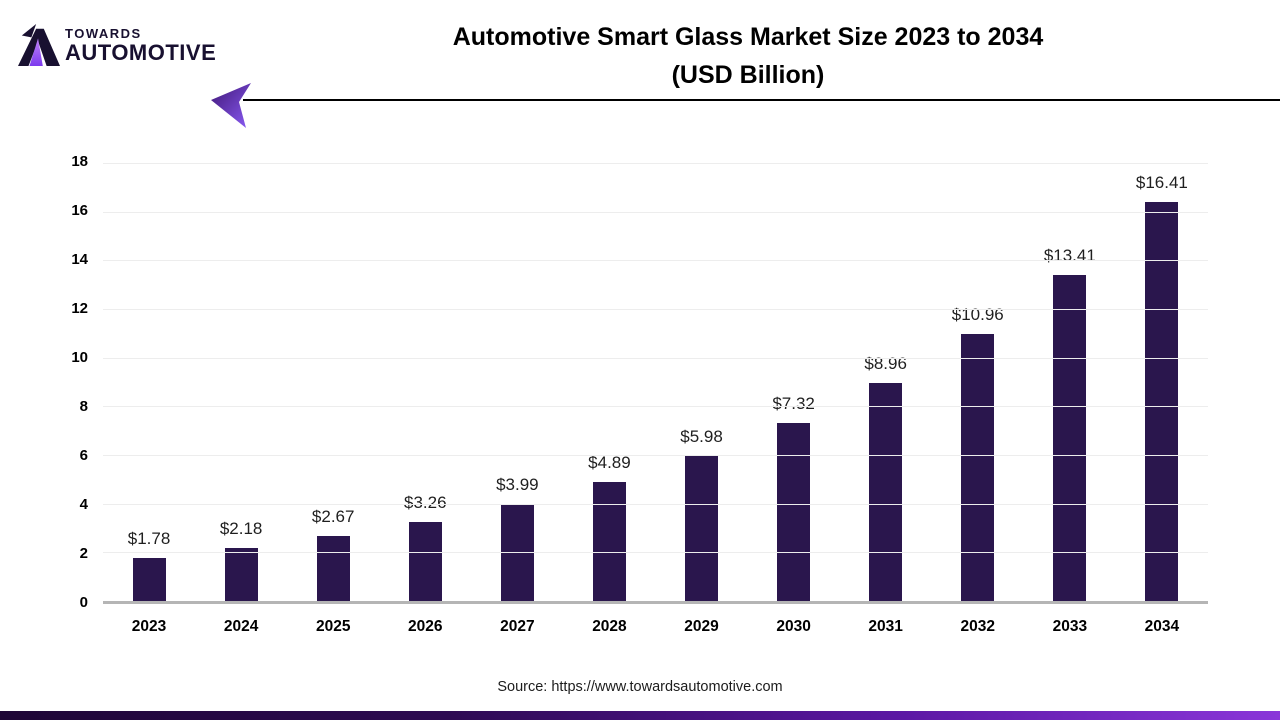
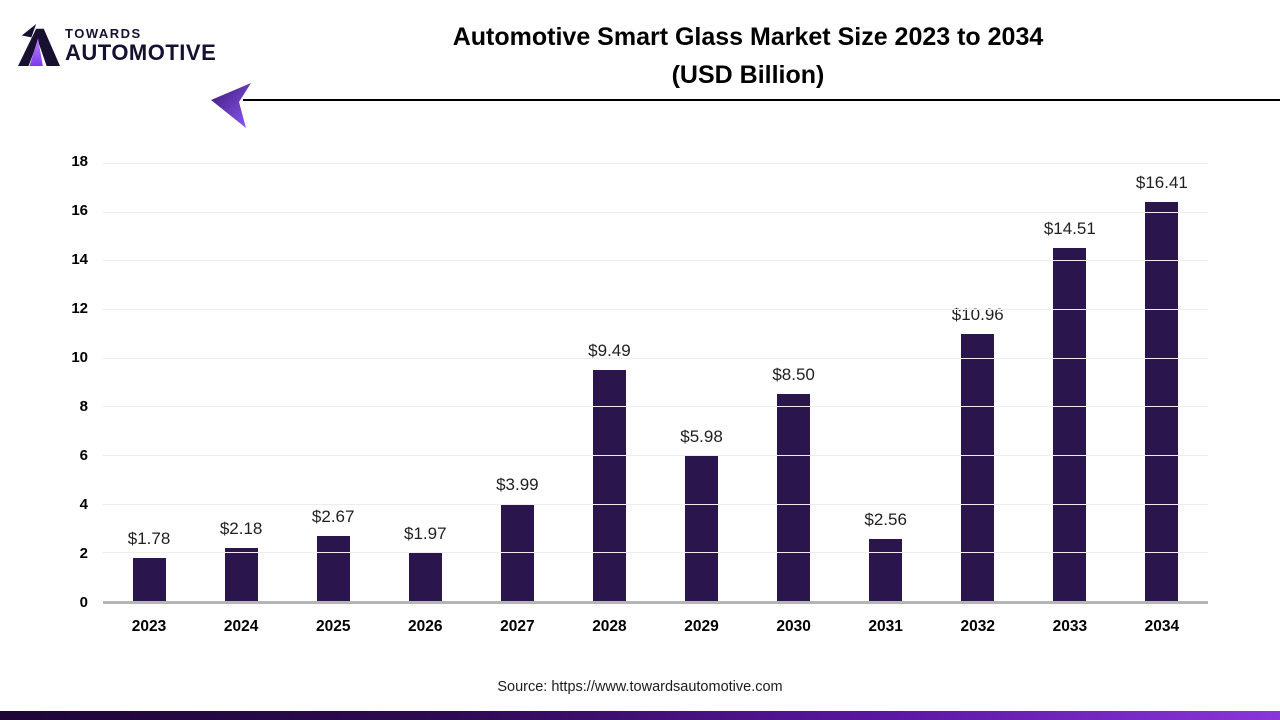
2026: $3.26 -> $1.97
2028: $4.89 -> $9.49
2030: $7.32 -> $8.50
2031: $8.96 -> $2.56
2033: $13.41 -> $14.51
